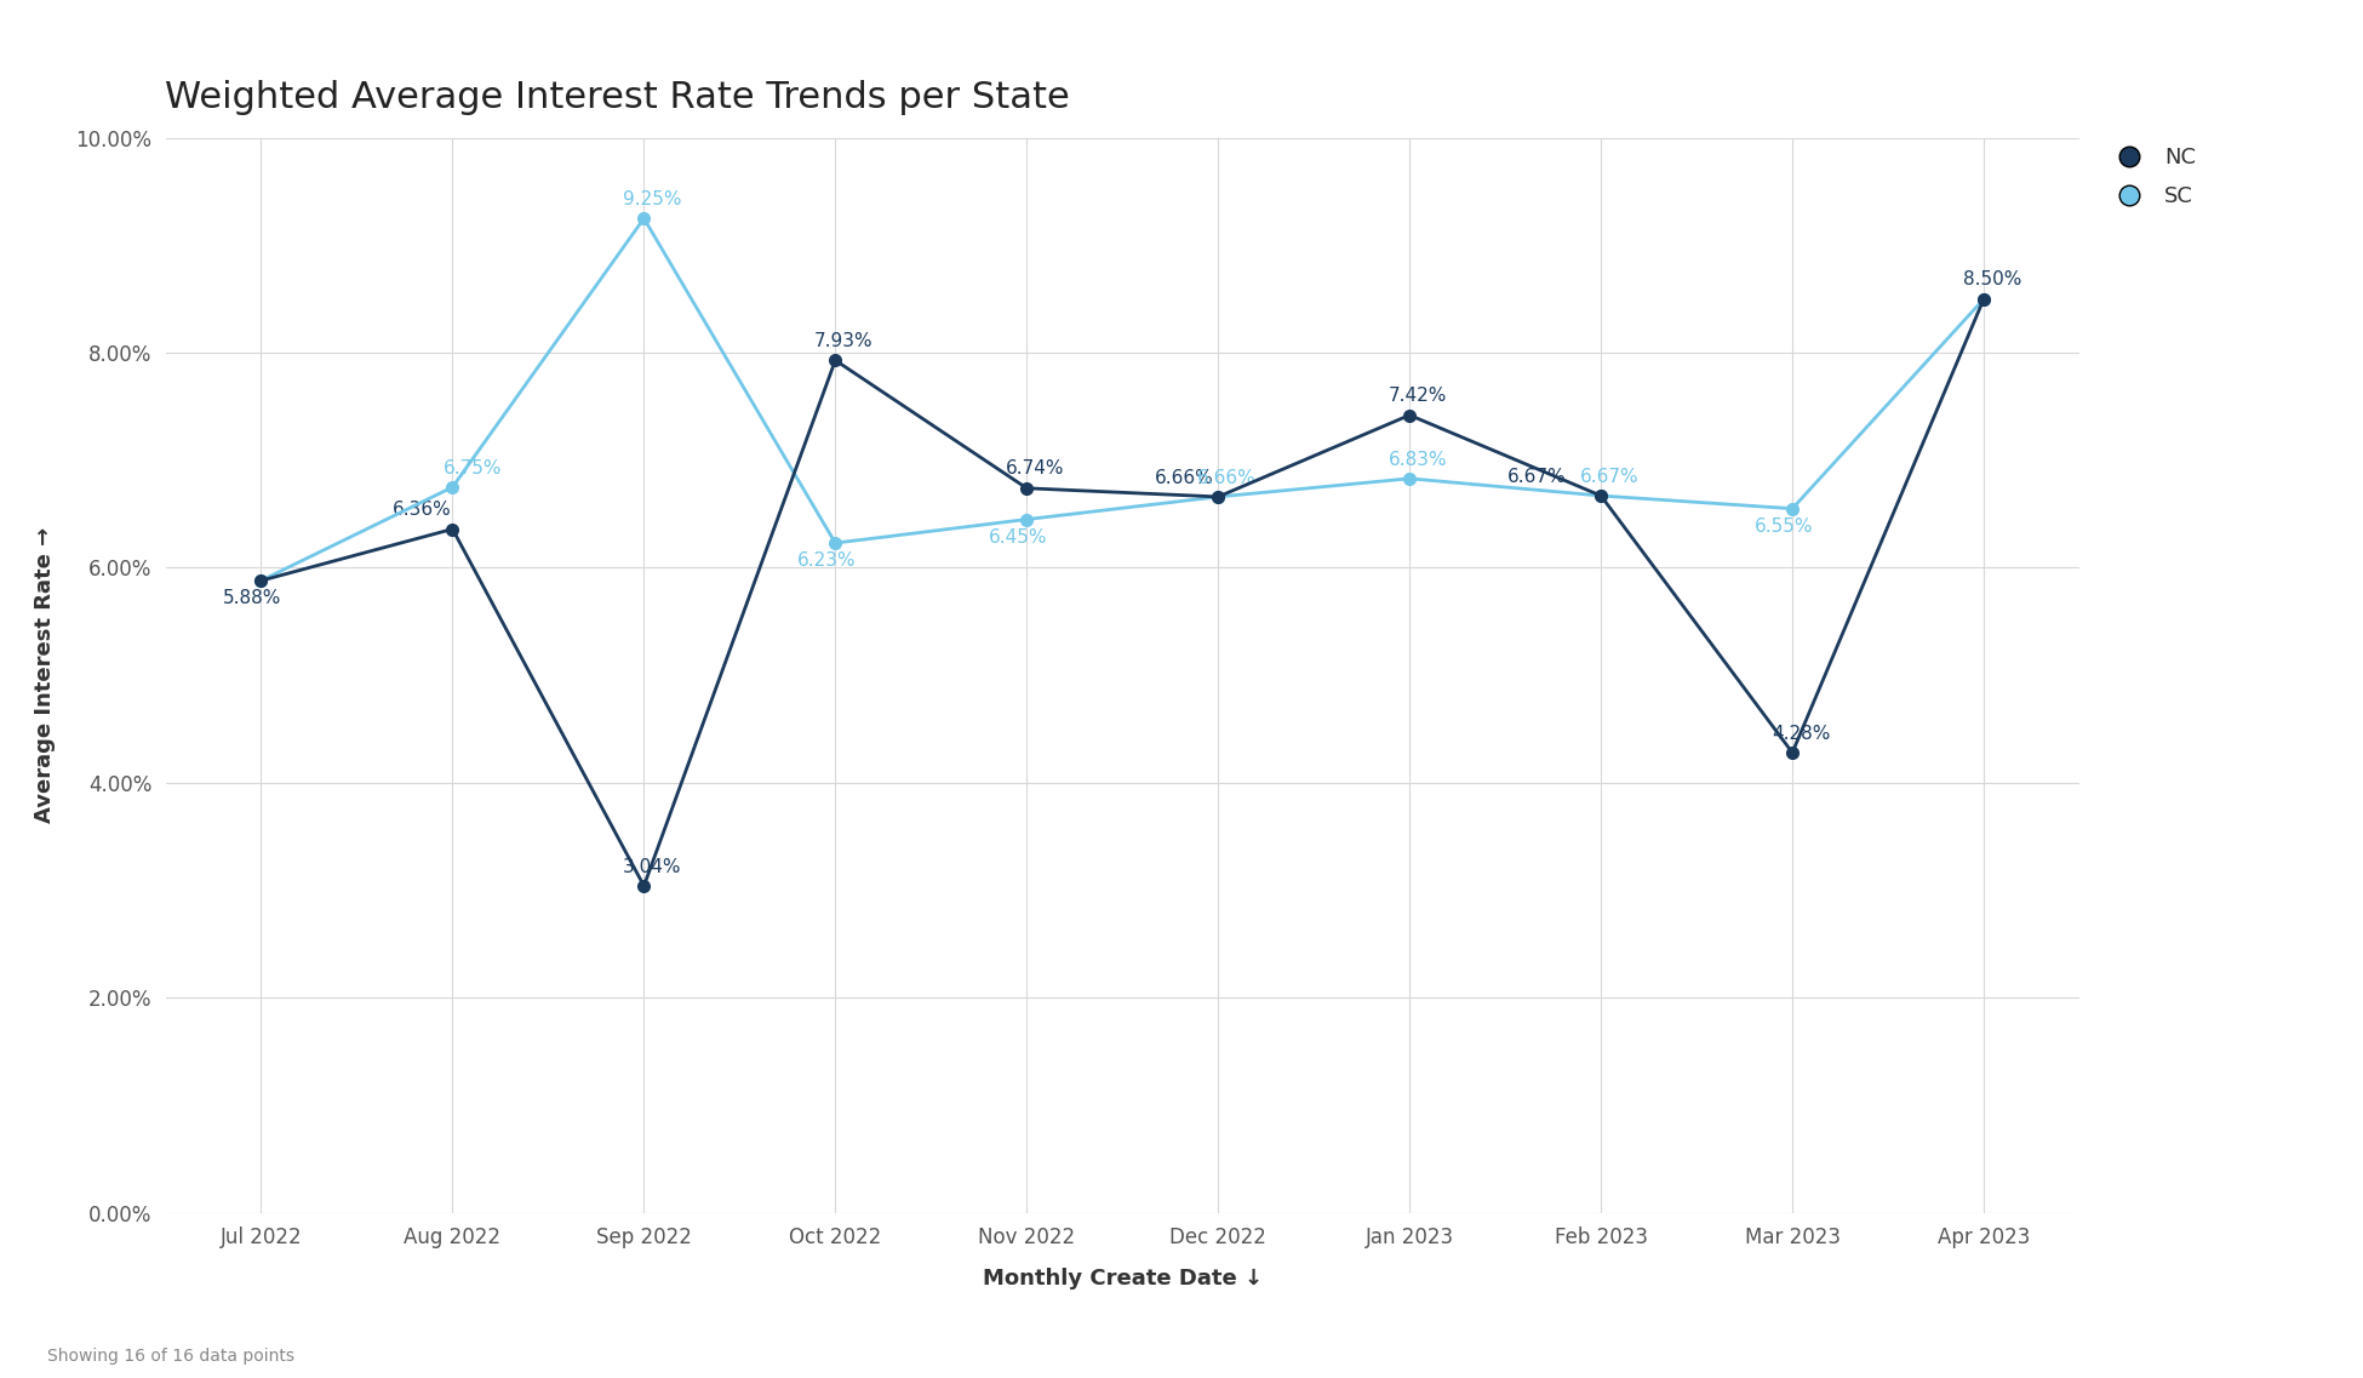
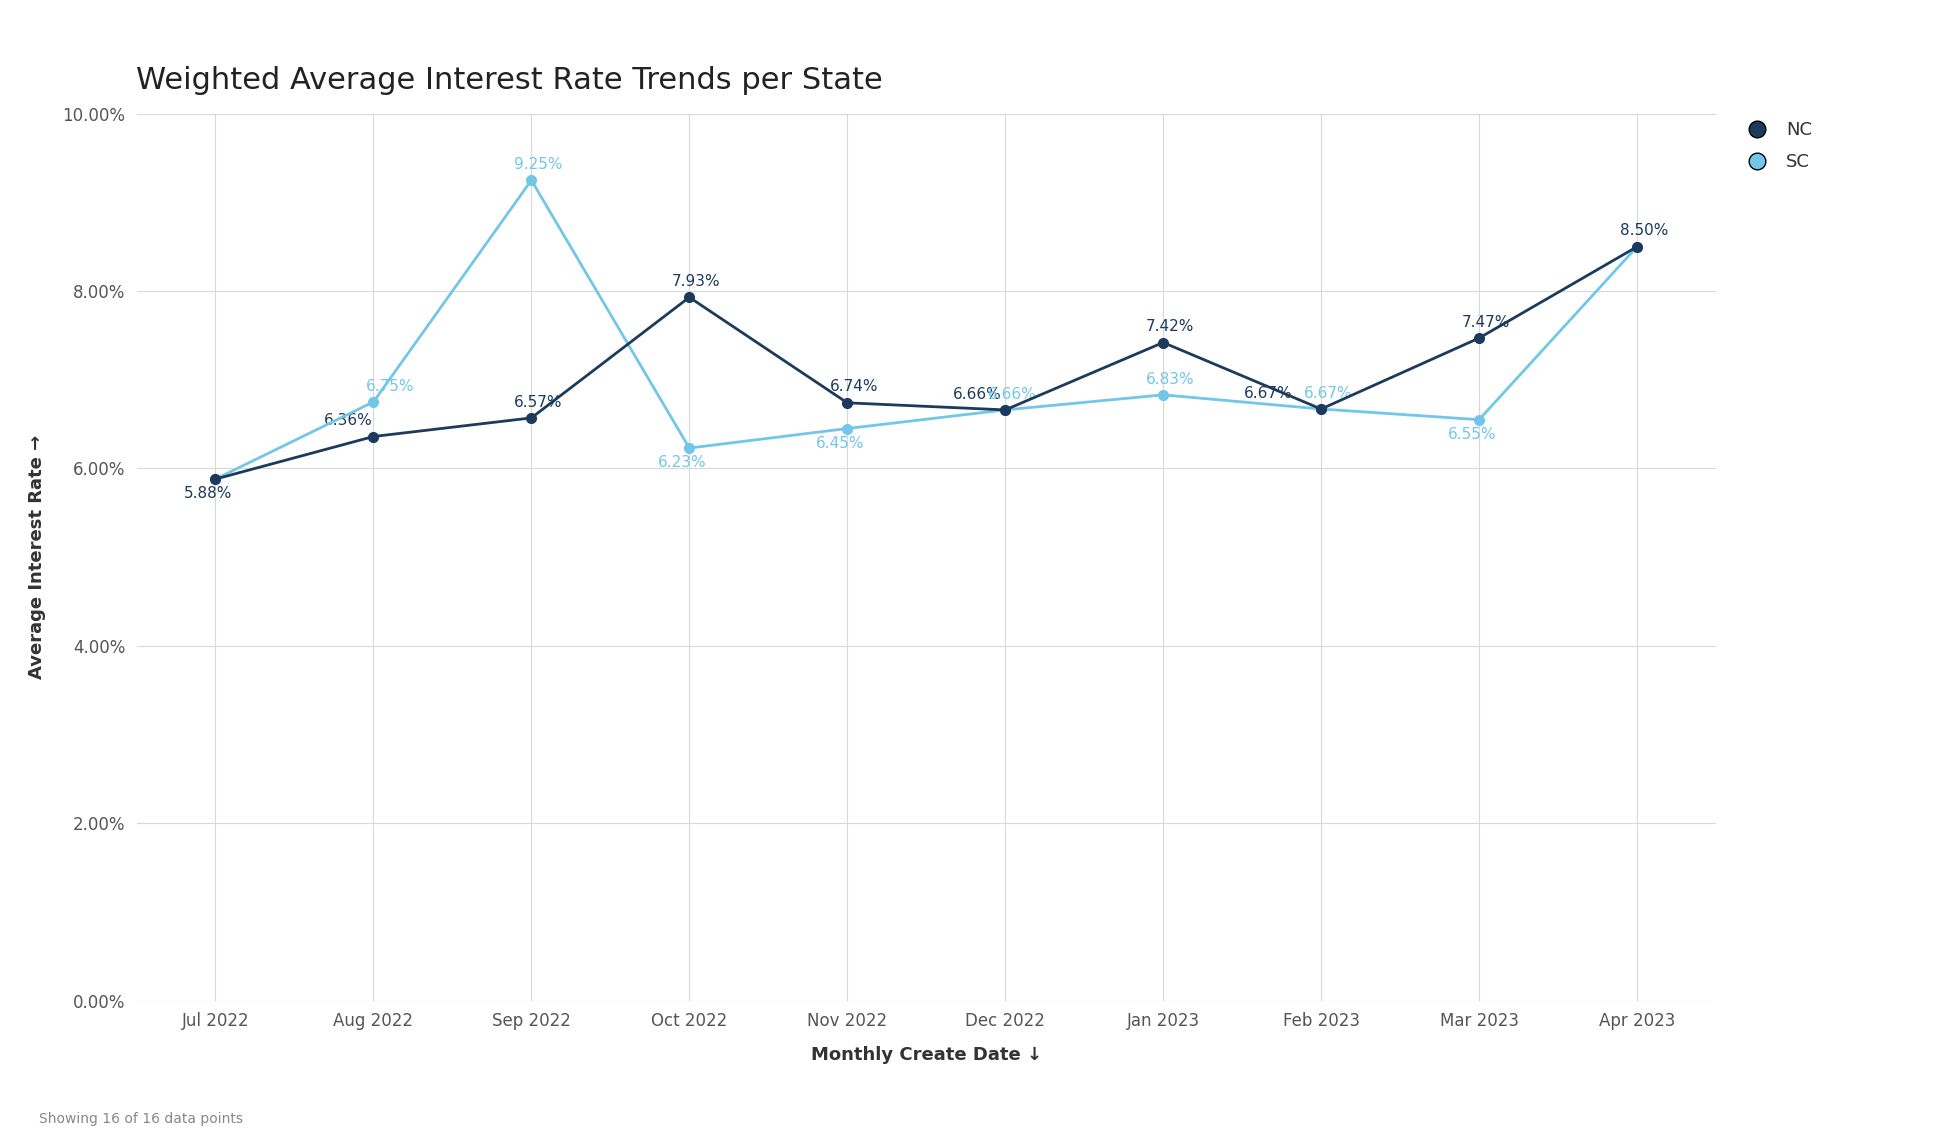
NC/Sep 2022: 3.04% -> 6.57%
NC/Mar 2023: 4.28% -> 7.47%
